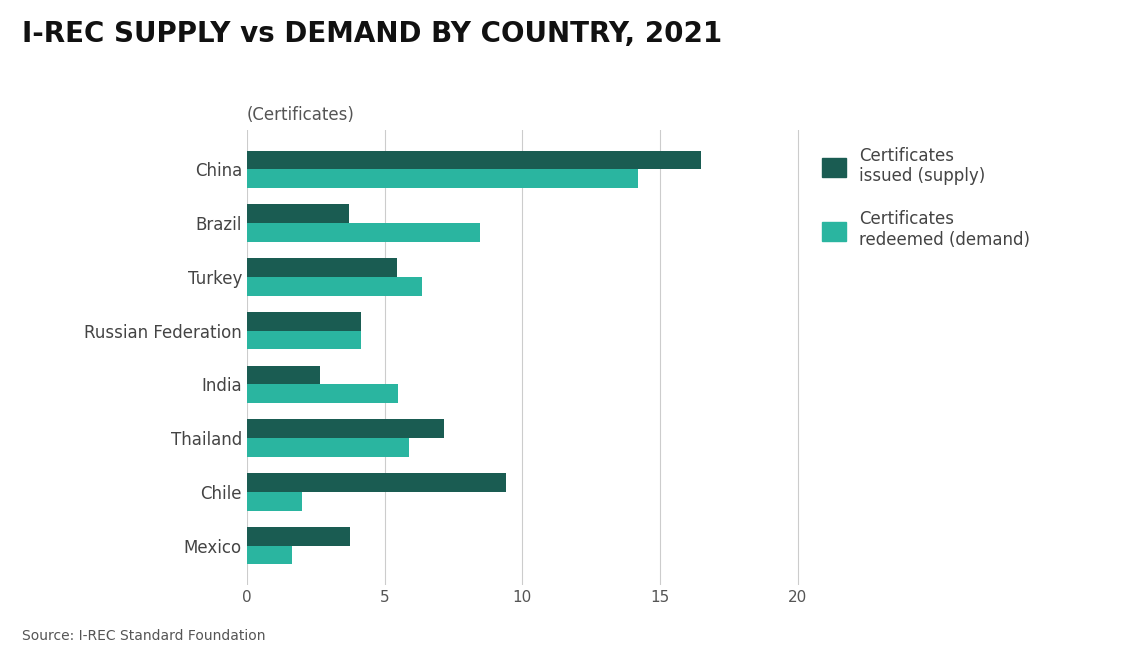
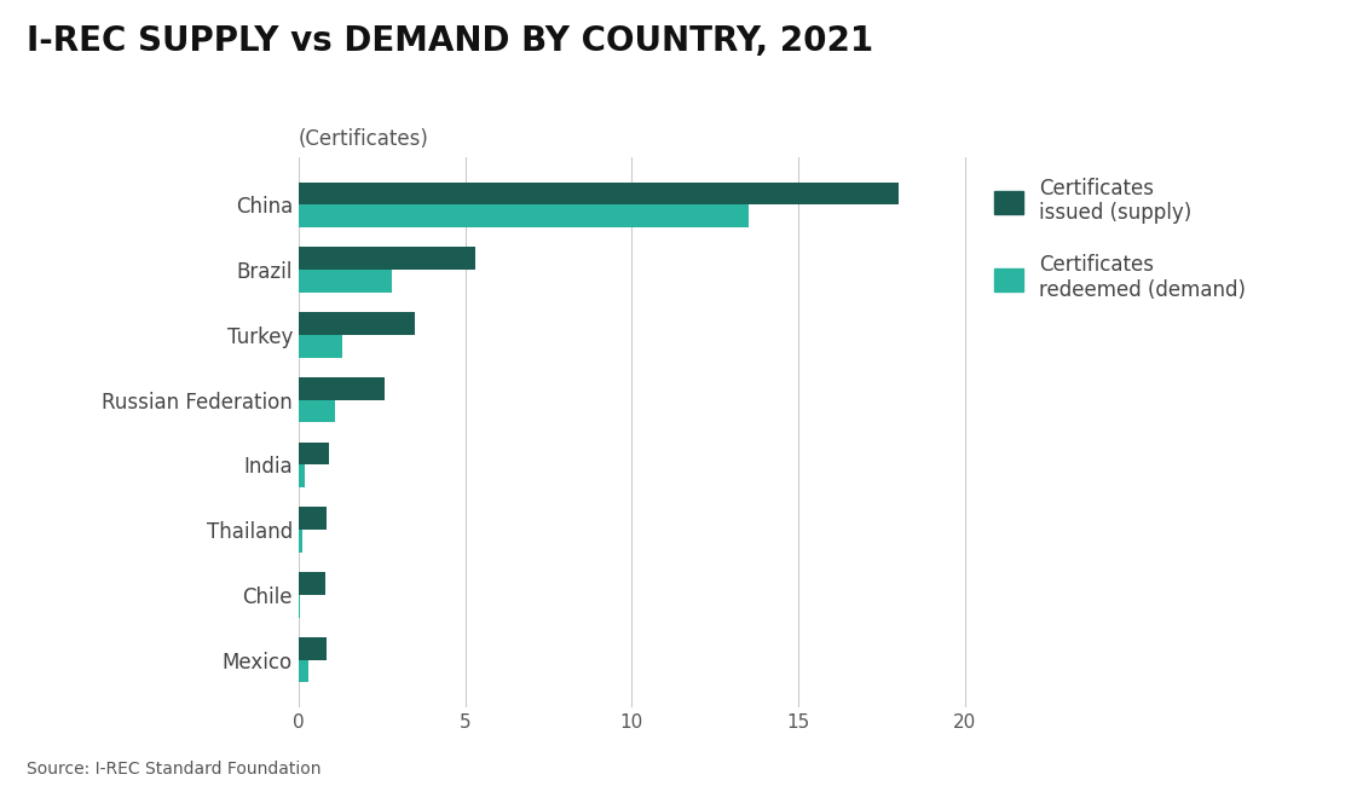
Certificates issued (supply)/China: 16.50 -> 18.00
Certificates redeemed (demand)/China: 14.20 -> 13.50
Certificates issued (supply)/Brazil: 3.70 -> 5.30
Certificates redeemed (demand)/Brazil: 8.45 -> 2.80
Certificates issued (supply)/Turkey: 5.45 -> 3.50
Certificates redeemed (demand)/Turkey: 6.35 -> 1.30
Certificates issued (supply)/Russian Federation: 4.15 -> 2.60
Certificates redeemed (demand)/Russian Federation: 4.15 -> 1.10
Certificates issued (supply)/India: 2.65 -> 0.90
Certificates redeemed (demand)/India: 5.50 -> 0.20
Certificates issued (supply)/Thailand: 7.15 -> 0.85
Certificates redeemed (demand)/Thailand: 5.90 -> 0.12
Certificates issued (supply)/Chile: 9.40 -> 0.80
Certificates redeemed (demand)/Chile: 2.00 -> 0.05
Certificates issued (supply)/Mexico: 3.75 -> 0.85
Certificates redeemed (demand)/Mexico: 1.65 -> 0.30
